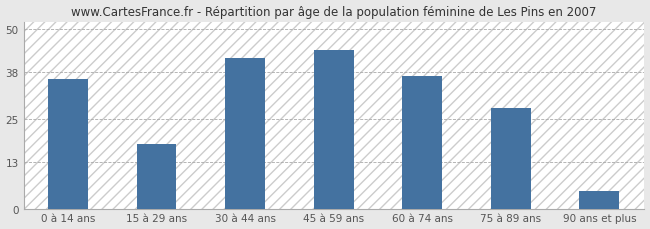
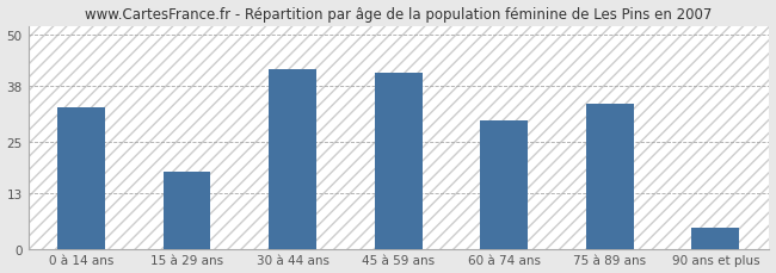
0 à 14 ans: 36 -> 33
45 à 59 ans: 44 -> 41
60 à 74 ans: 37 -> 30
75 à 89 ans: 28 -> 34
